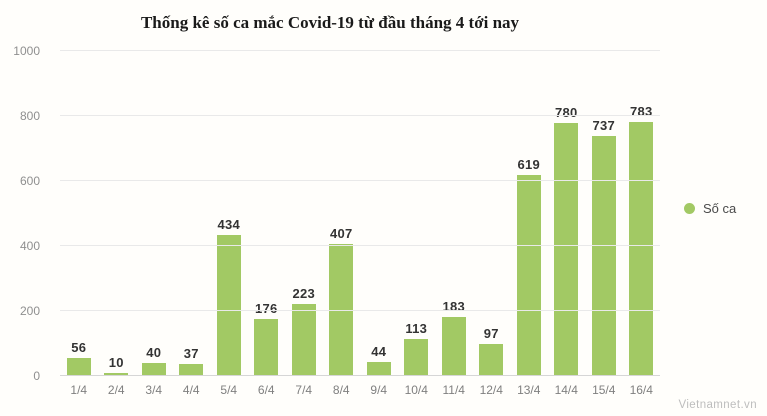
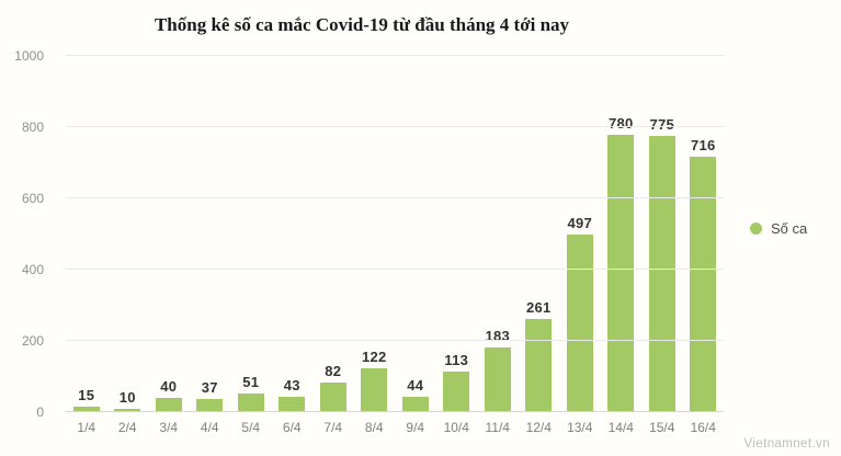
1/4: 56 -> 15
5/4: 434 -> 51
6/4: 176 -> 43
7/4: 223 -> 82
8/4: 407 -> 122
12/4: 97 -> 261
13/4: 619 -> 497
15/4: 737 -> 775
16/4: 783 -> 716
